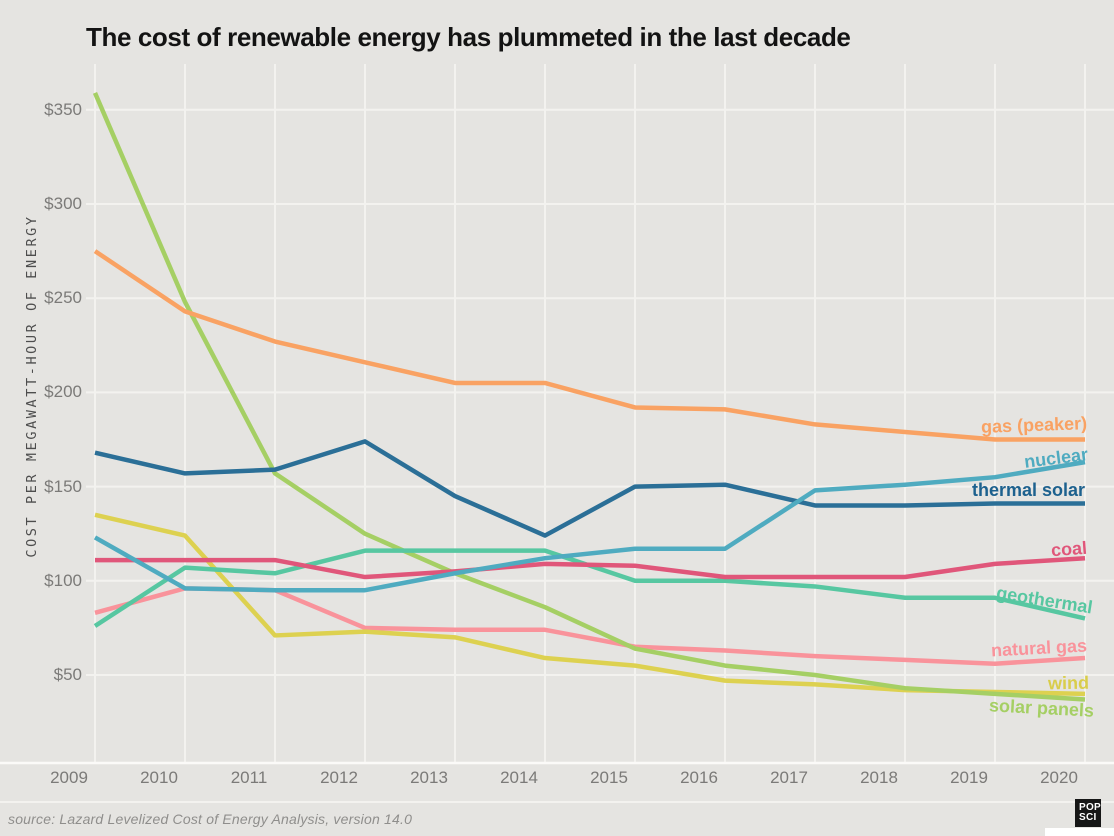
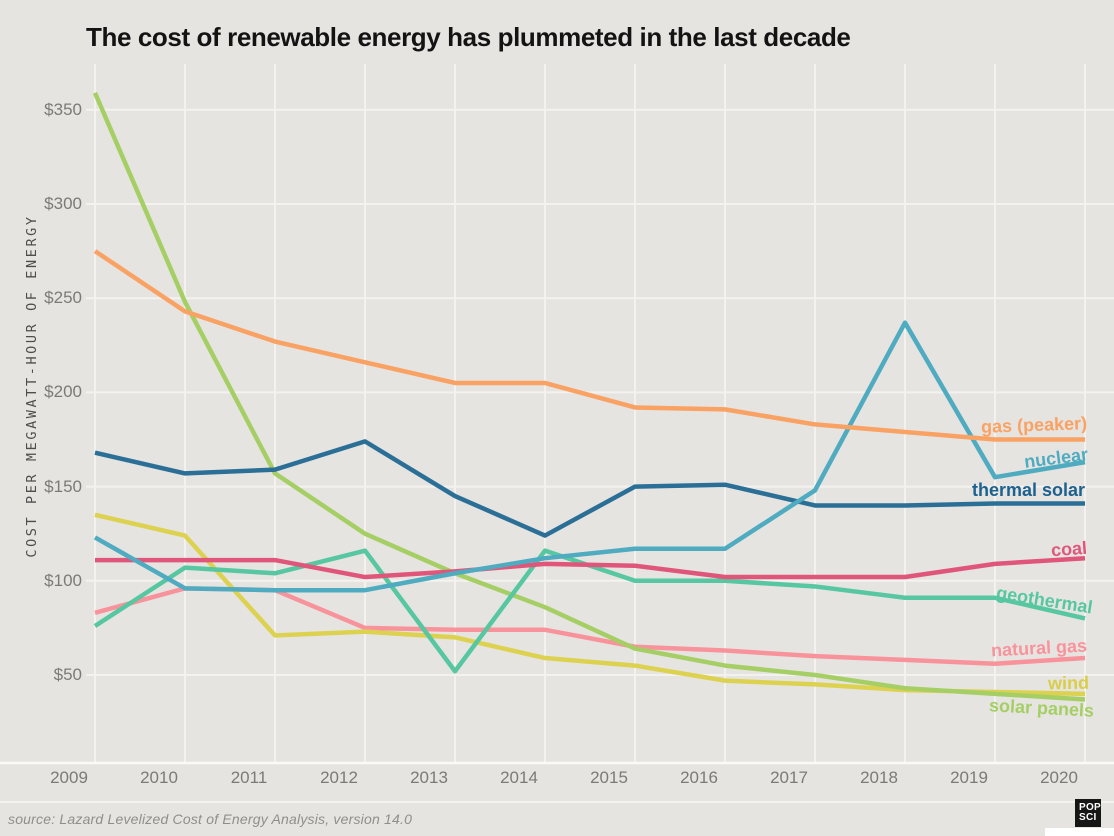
geothermal/2013: $116 -> $52
nuclear/2018: $151 -> $237
